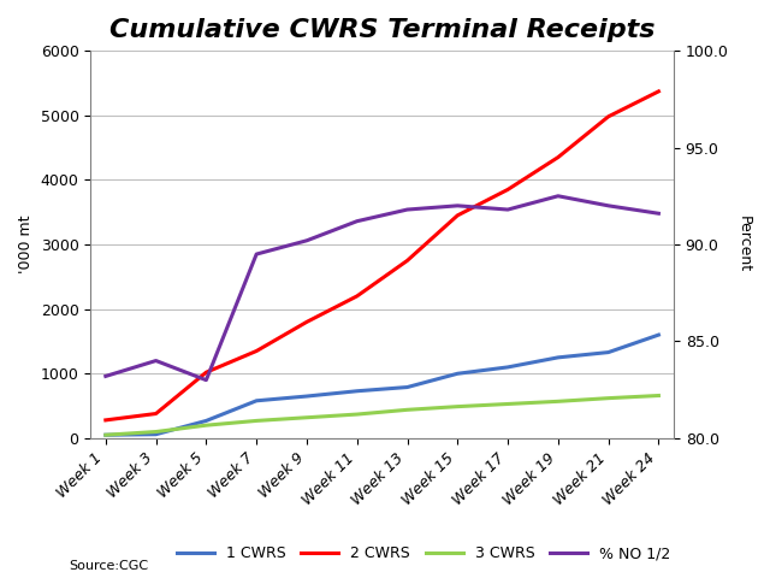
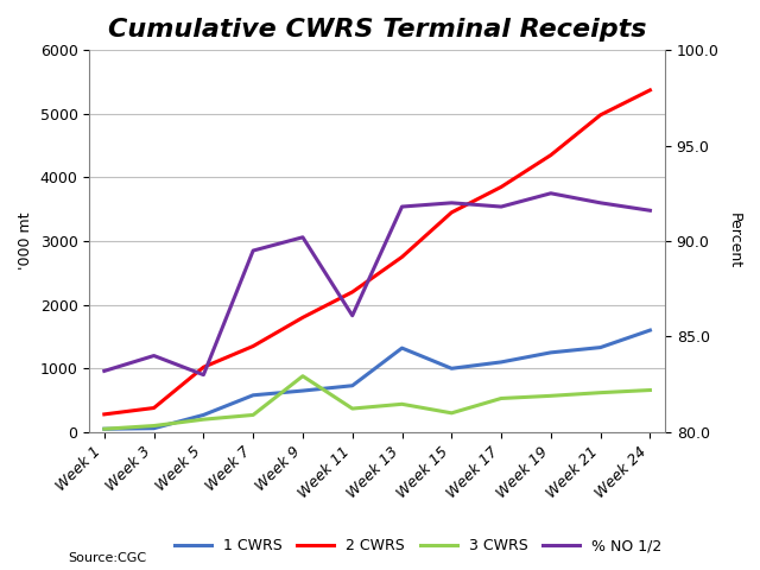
3 CWRS/Week 9: 320 -> 880
% NO 1/2/Week 11: 91.2 -> 86.1
1 CWRS/Week 13: 790 -> 1320
3 CWRS/Week 15: 490 -> 300
